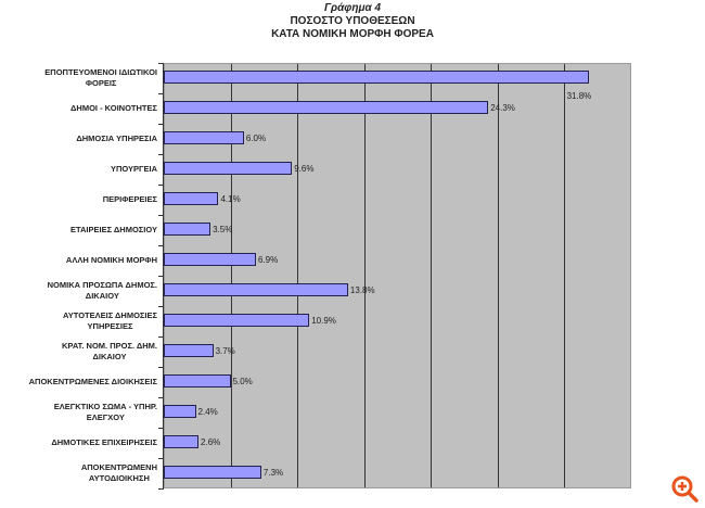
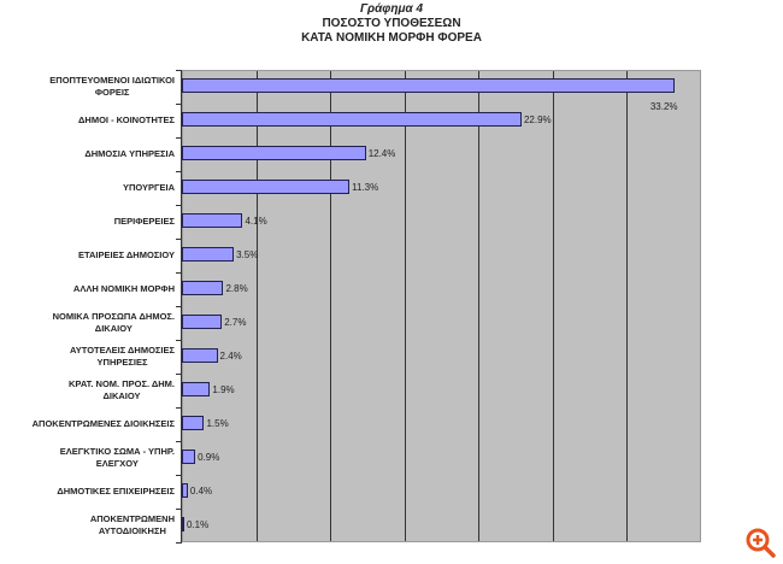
ΕΠΟΠΤΕΥΟΜΕΝΟΙ ΙΔΙΩΤΙΚΟΙ ΦΟΡΕΙΣ: 31.8% -> 33.2%
ΔΗΜΟΙ - ΚΟΙΝΟΤΗΤΕΣ: 24.3% -> 22.9%
ΔΗΜΟΣΙΑ ΥΠΗΡΕΣΙΑ: 6.0% -> 12.4%
ΥΠΟΥΡΓΕΙΑ: 9.6% -> 11.3%
ΑΛΛΗ ΝΟΜΙΚΗ ΜΟΡΦΗ: 6.9% -> 2.8%
ΝΟΜΙΚΑ ΠΡΟΣΩΠΑ ΔΗΜΟΣ. ΔΙΚΑΙΟΥ: 13.8% -> 2.7%
ΑΥΤΟΤΕΛΕΙΣ ΔΗΜΟΣΙΕΣ ΥΠΗΡΕΣΙΕΣ: 10.9% -> 2.4%
ΚΡΑΤ. ΝΟΜ. ΠΡΟΣ. ΔΗΜ. ΔΙΚΑΙΟΥ: 3.7% -> 1.9%
ΑΠΟΚΕΝΤΡΩΜΕΝΕΣ ΔΙΟΙΚΗΣΕΙΣ: 5.0% -> 1.5%
ΕΛΕΓΚΤΙΚΟ ΣΩΜΑ - ΥΠΗΡ. ΕΛΕΓΧΟΥ: 2.4% -> 0.9%
ΔΗΜΟΤΙΚΕΣ ΕΠΙΧΕΙΡΗΣΕΙΣ: 2.6% -> 0.4%
ΑΠΟΚΕΝΤΡΩΜΕΝΗ ΑΥΤΟΔΙΟΙΚΗΣΗ: 7.3% -> 0.1%
